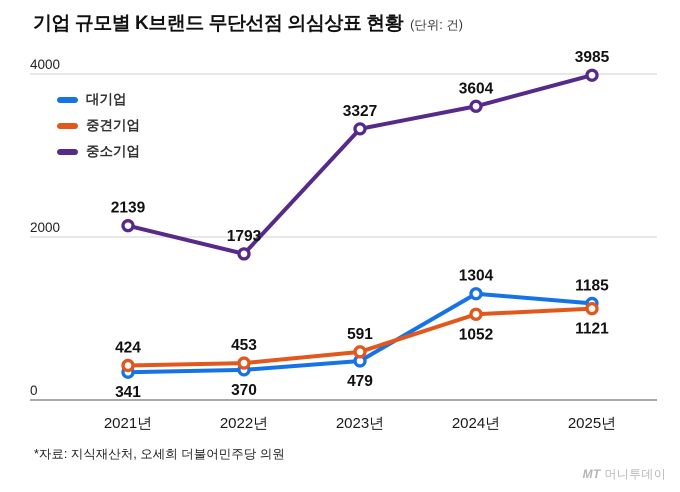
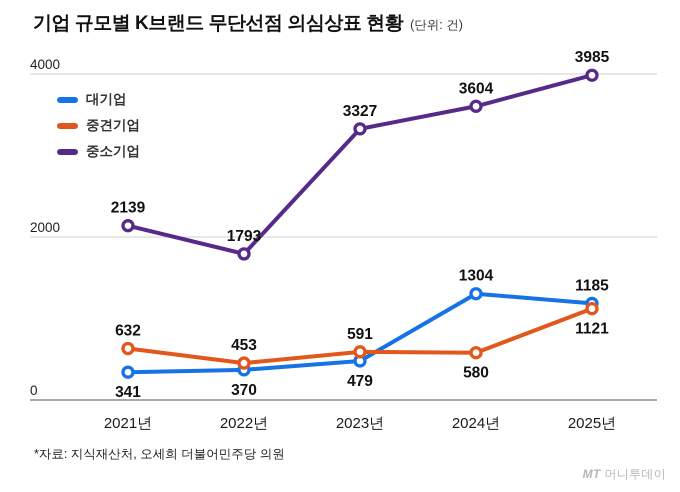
중견기업/2021년: 424 -> 632
중견기업/2024년: 1052 -> 580
